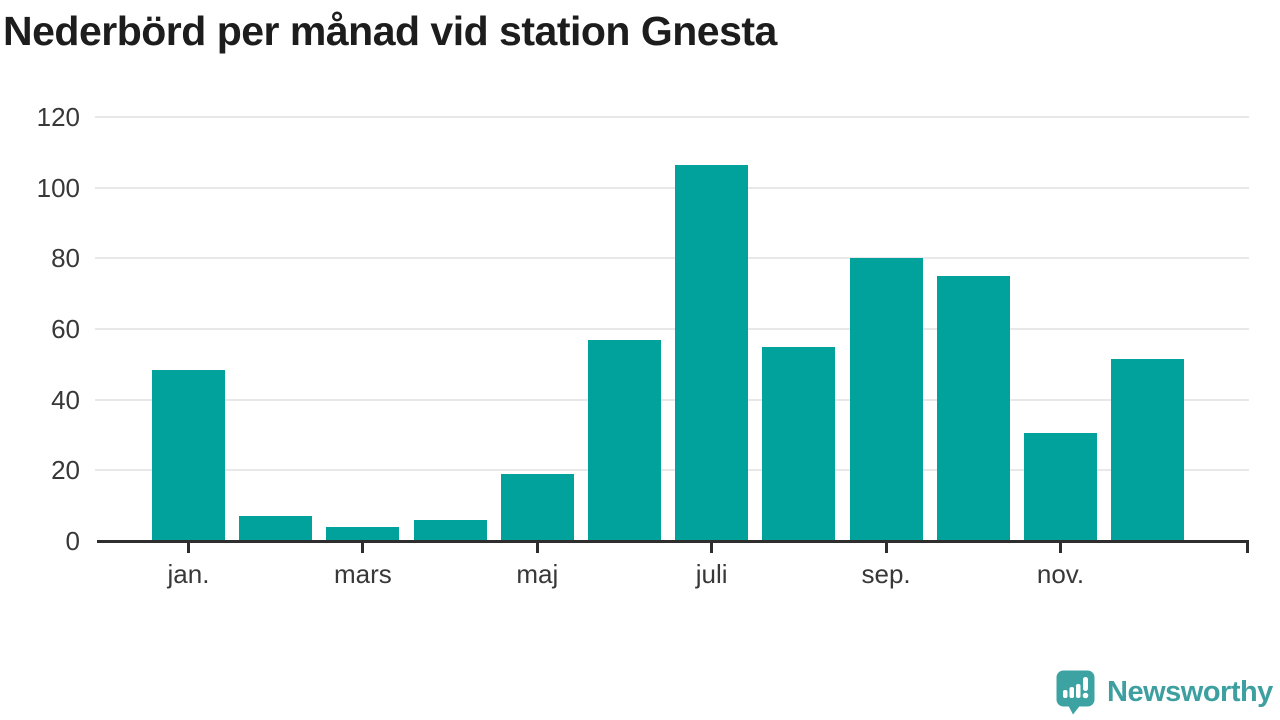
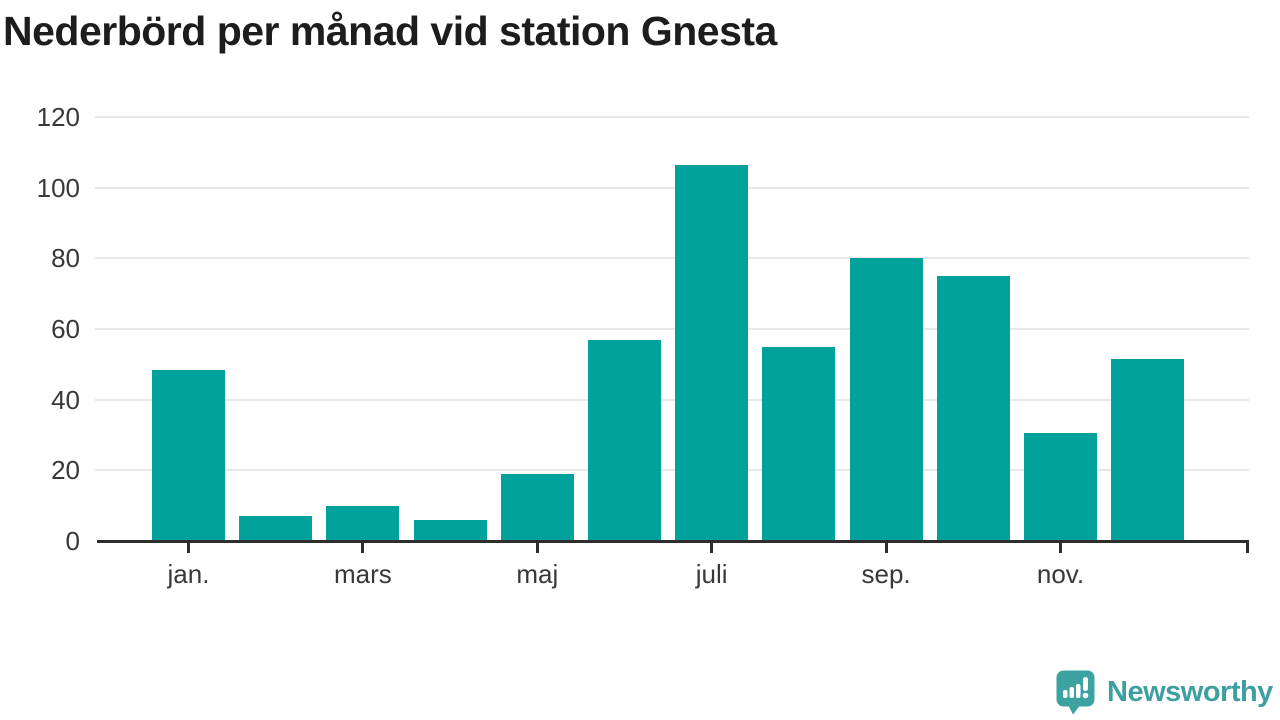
mars: 4 -> 10
